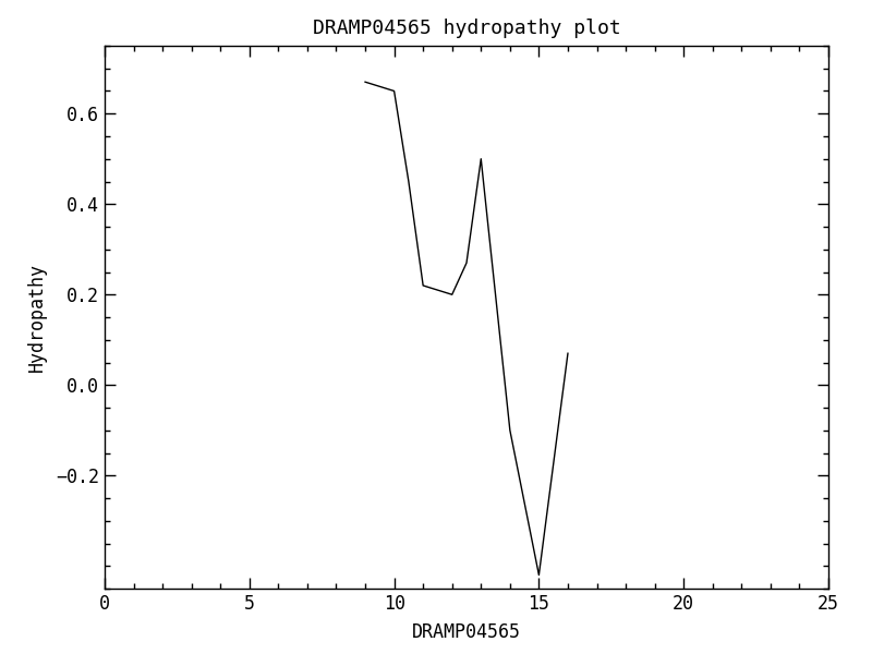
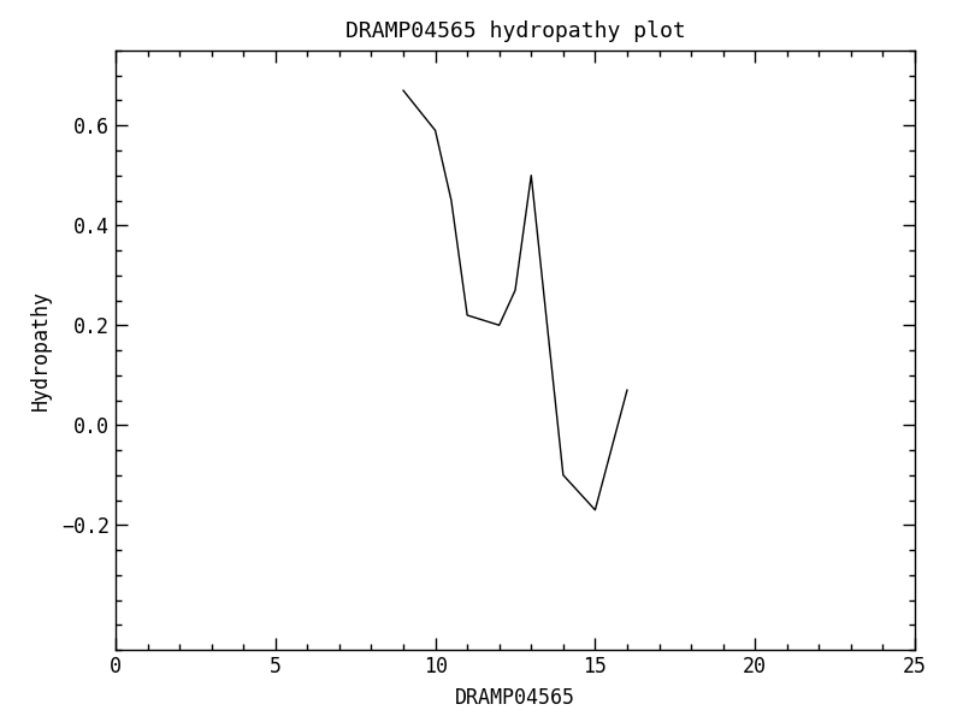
10: 0.65 -> 0.59
15: -0.42 -> -0.17
